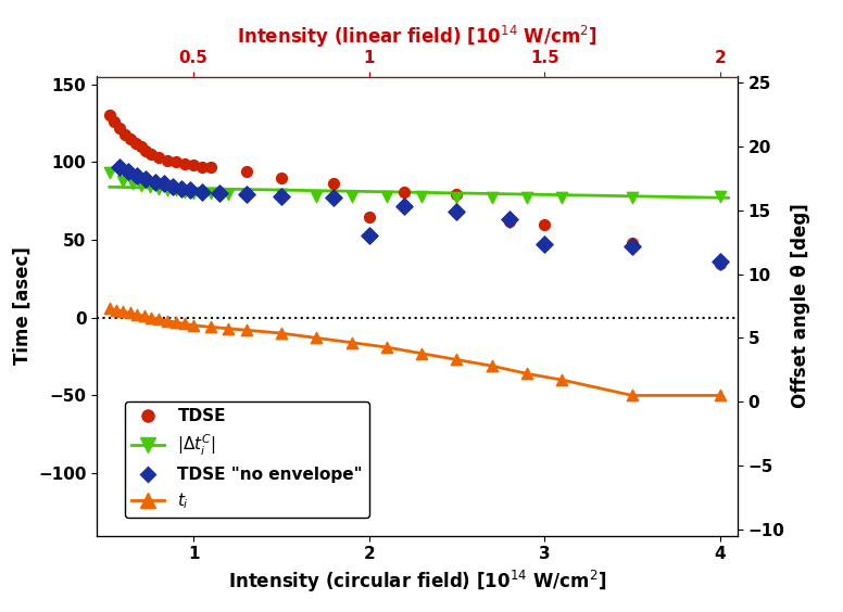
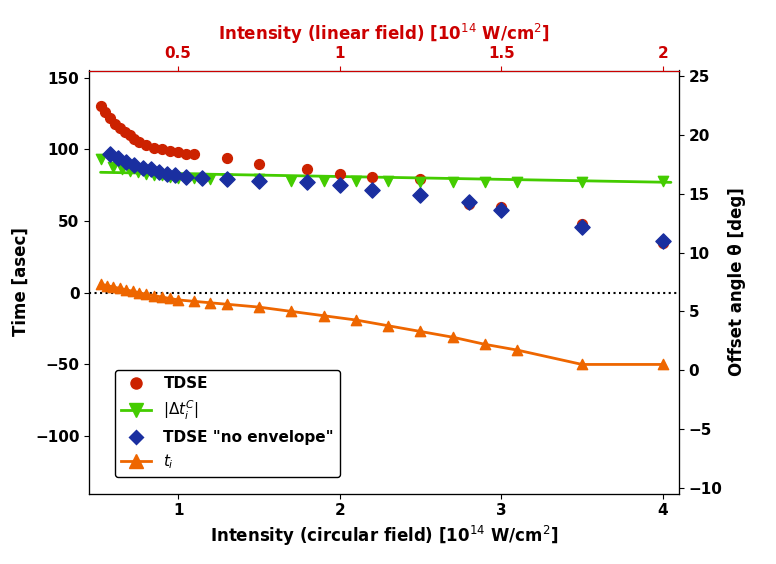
TDSE/2: 65 -> 83
TDSE "no envelope"/2: 53 -> 75
TDSE "no envelope"/3: 47 -> 58
